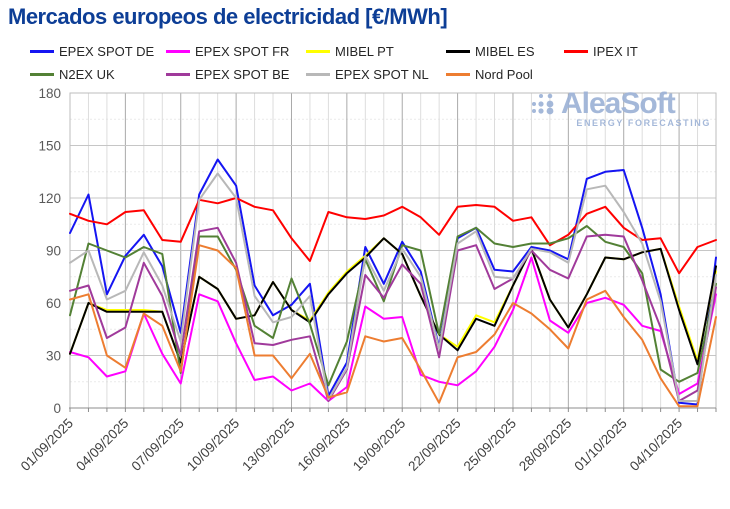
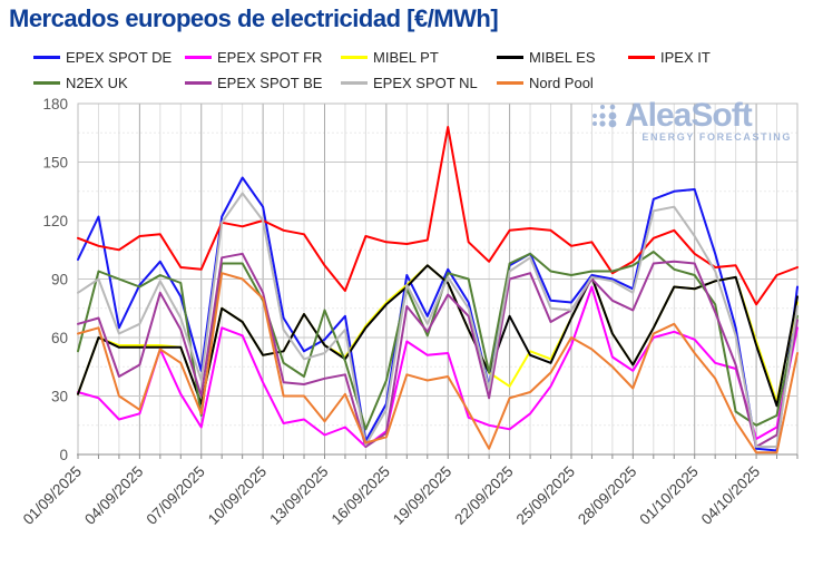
EPEX SPOT BE/16/09/2025: 22 -> 11
IPEX IT/19/09/2025: 115 -> 168
MIBEL ES/22/09/2025: 33 -> 71
